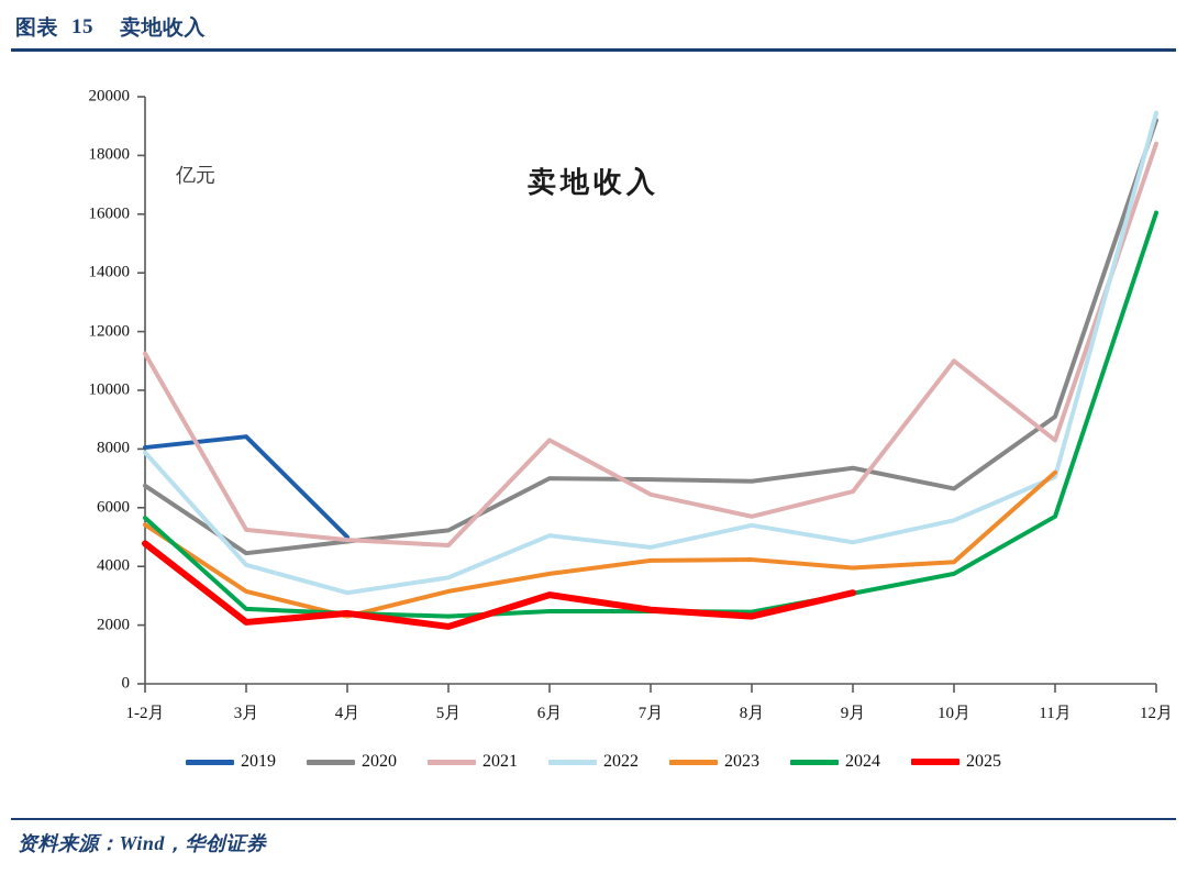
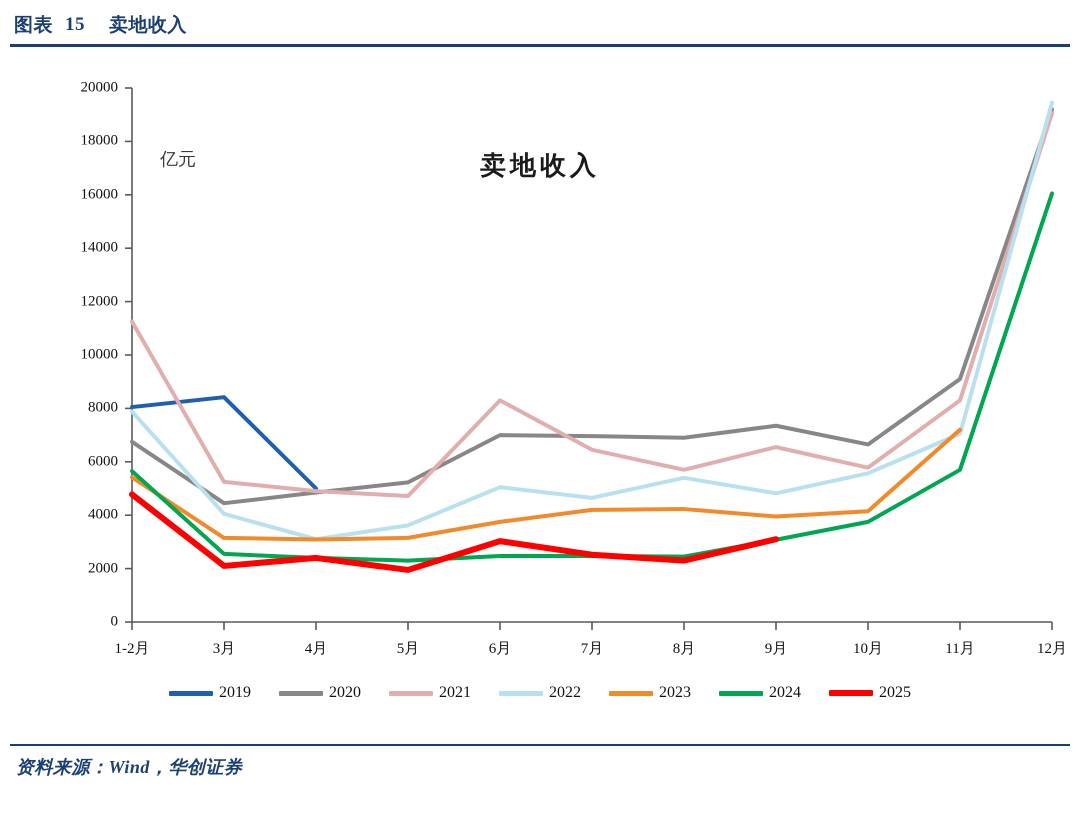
2023/4月: 2300 -> 3100
2021/10月: 11000 -> 5800
2021/12月: 18400 -> 19000
